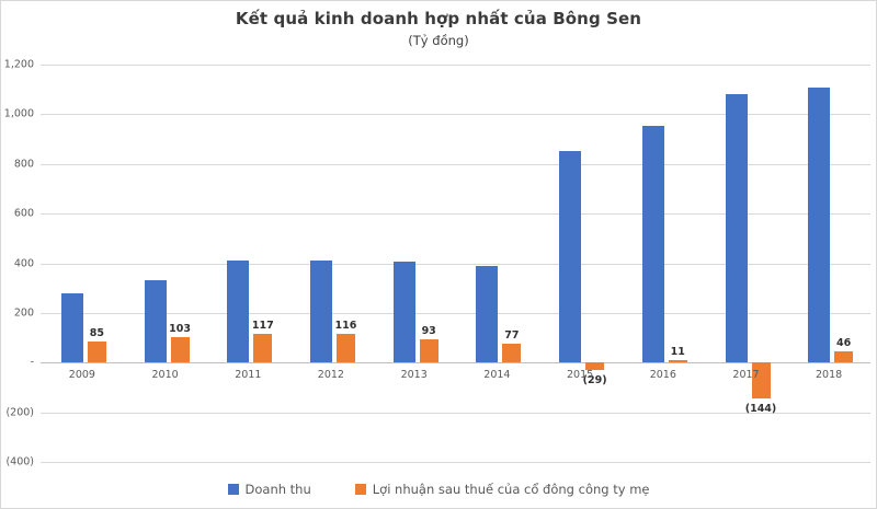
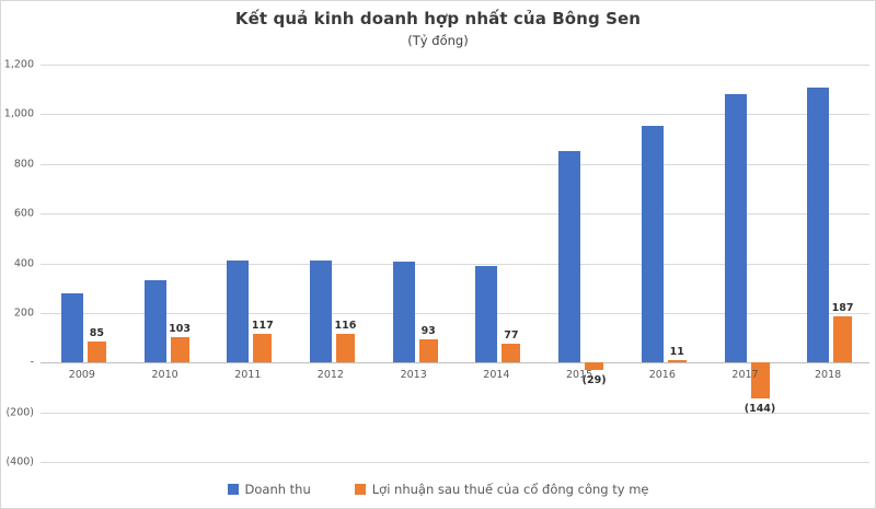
Lợi nhuận sau thuế của cổ đông công ty mẹ/2018: 46 -> 187
